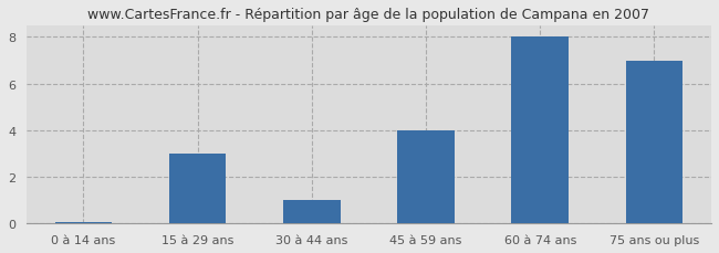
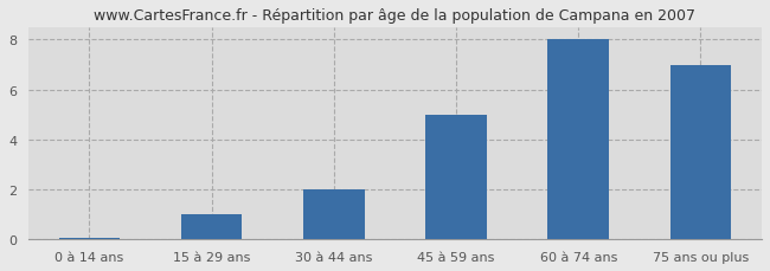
15 à 29 ans: 3.00 -> 1.00
30 à 44 ans: 1.00 -> 2.00
45 à 59 ans: 4.00 -> 5.00
